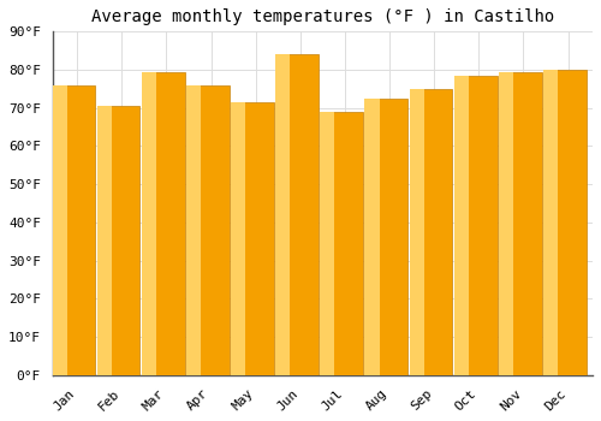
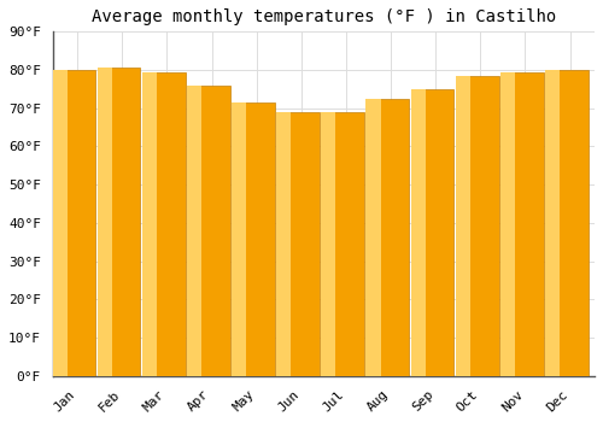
Jan: 76.0°F -> 80.0°F
Feb: 70.5°F -> 80.5°F
Jun: 84.0°F -> 69.0°F
